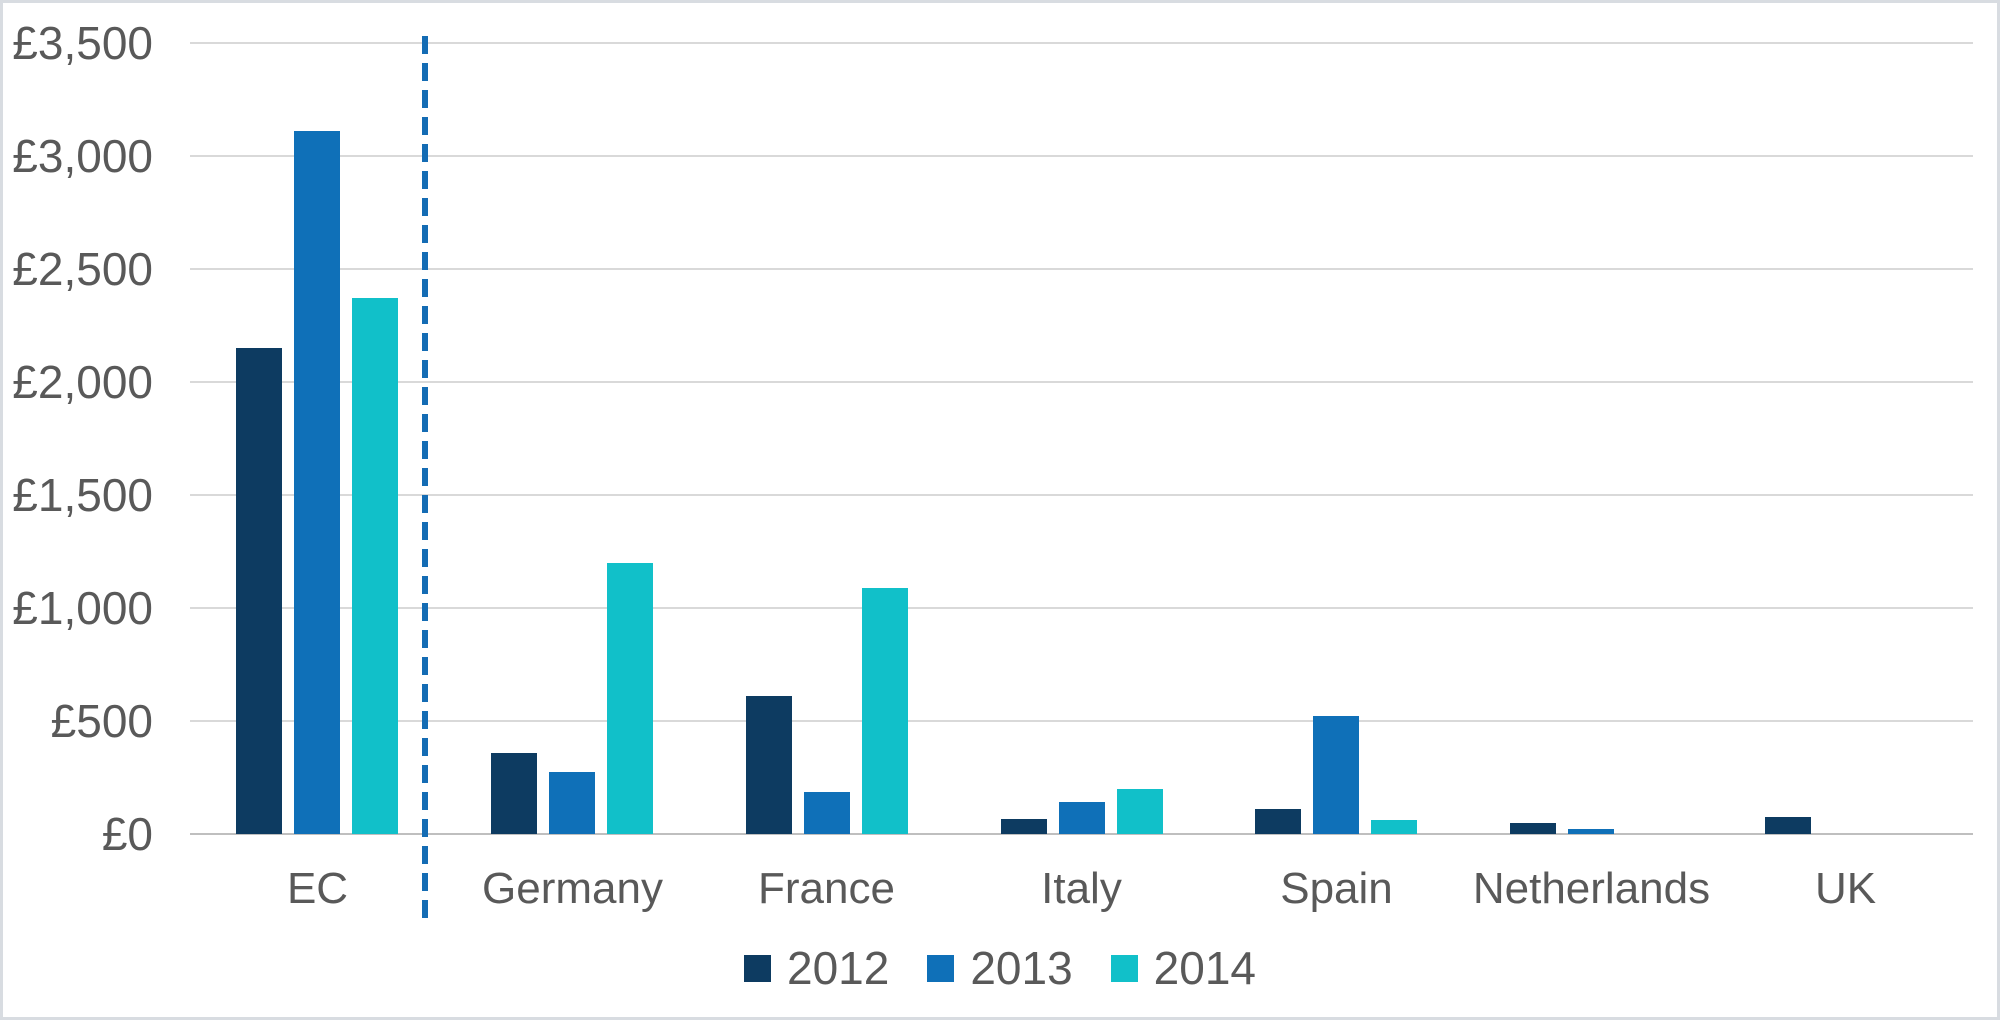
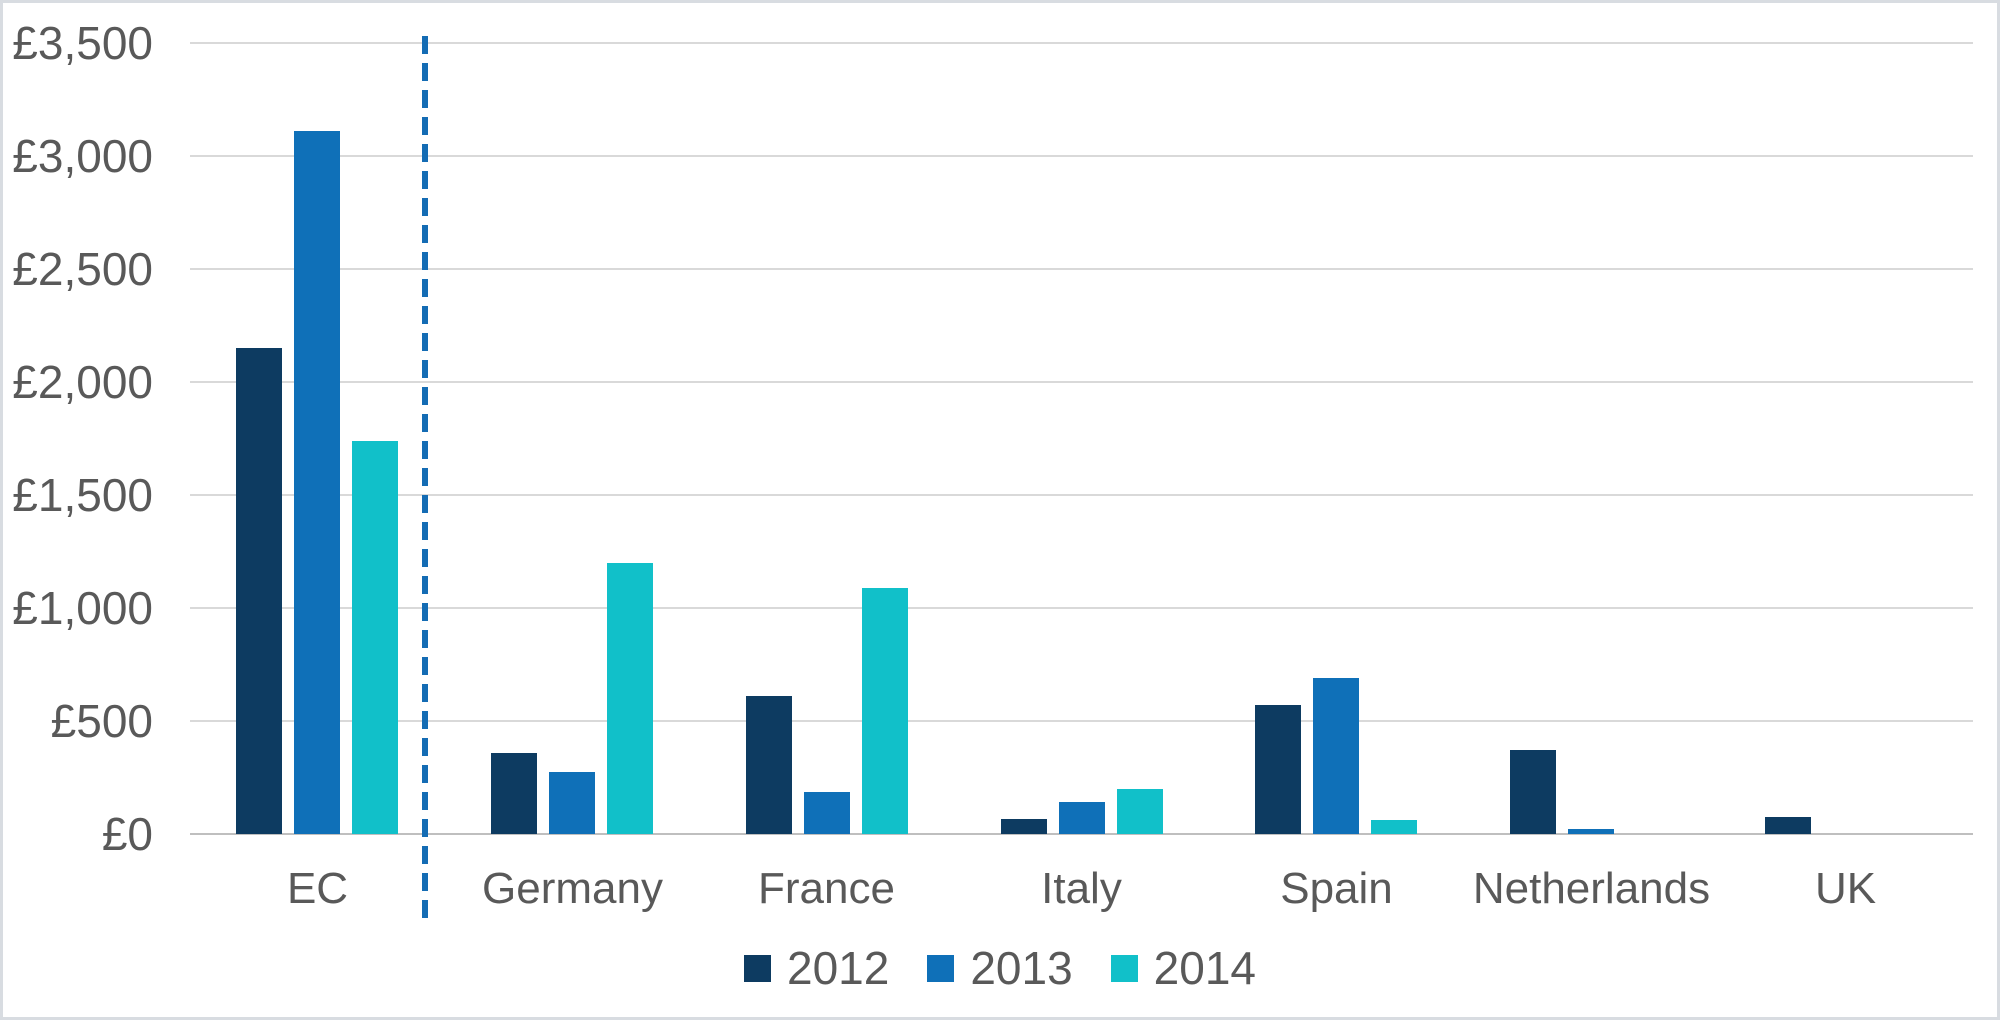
2014/EC: £2370 -> £1740
2012/Spain: £110 -> £570
2013/Spain: £520 -> £690
2012/Netherlands: £50 -> £370
